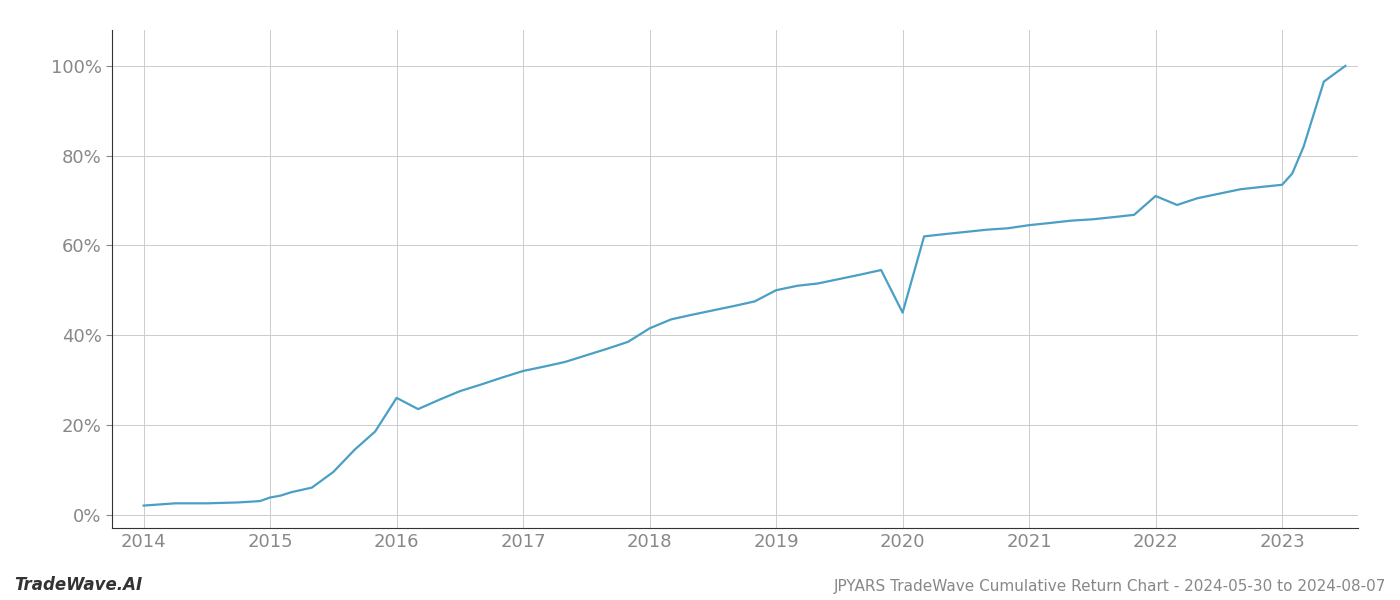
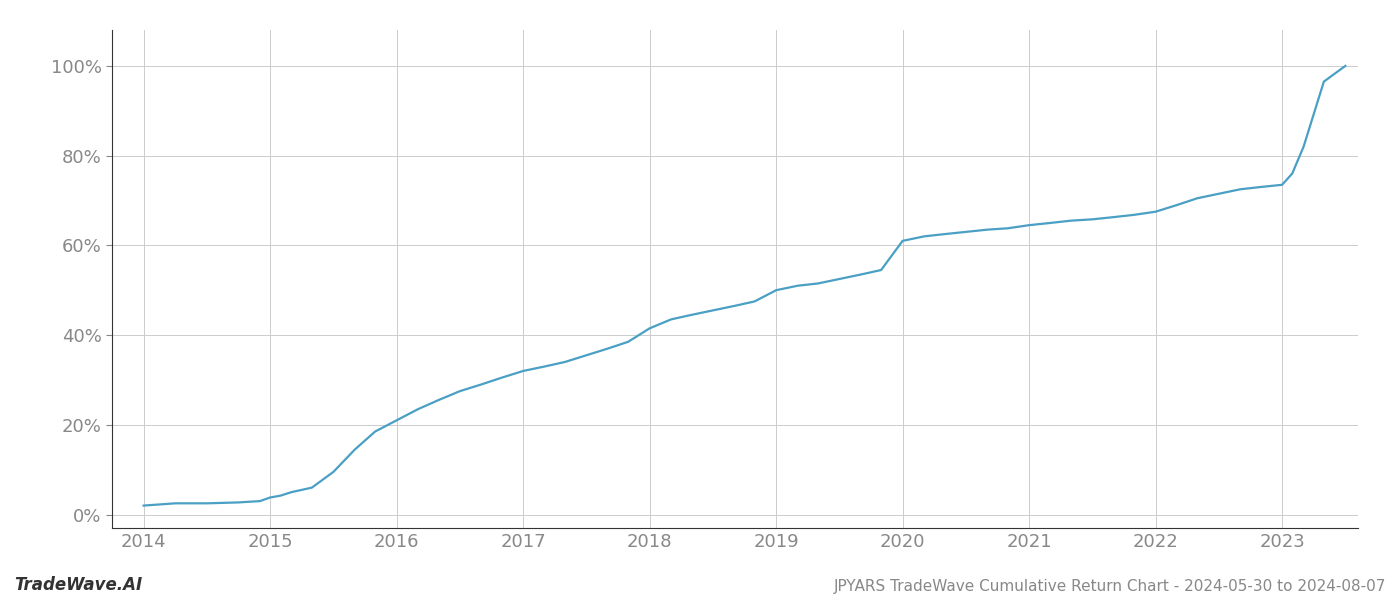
2016: 26.0% -> 21.0%
2020: 45.0% -> 61.0%
2022: 71.0% -> 67.5%
